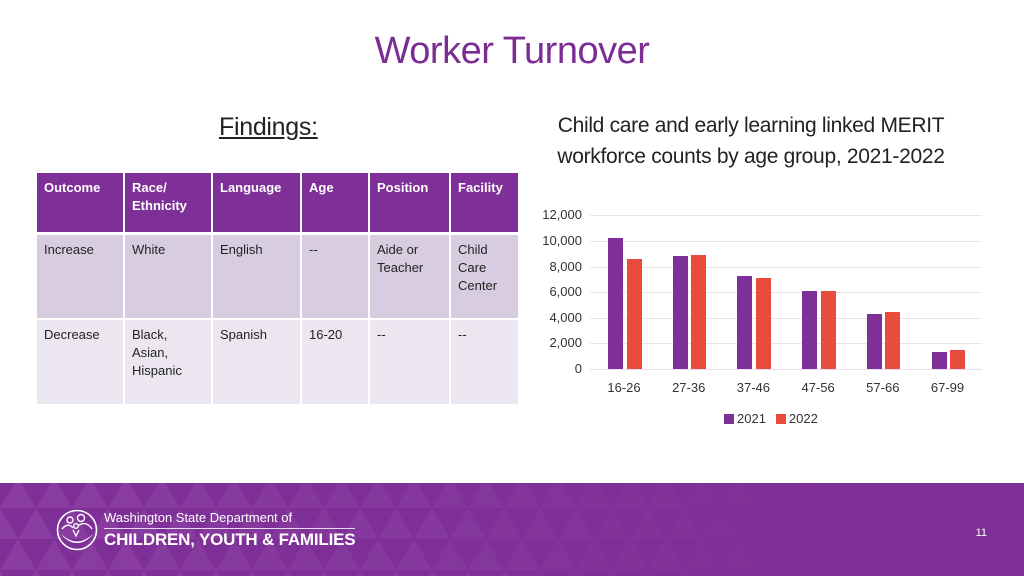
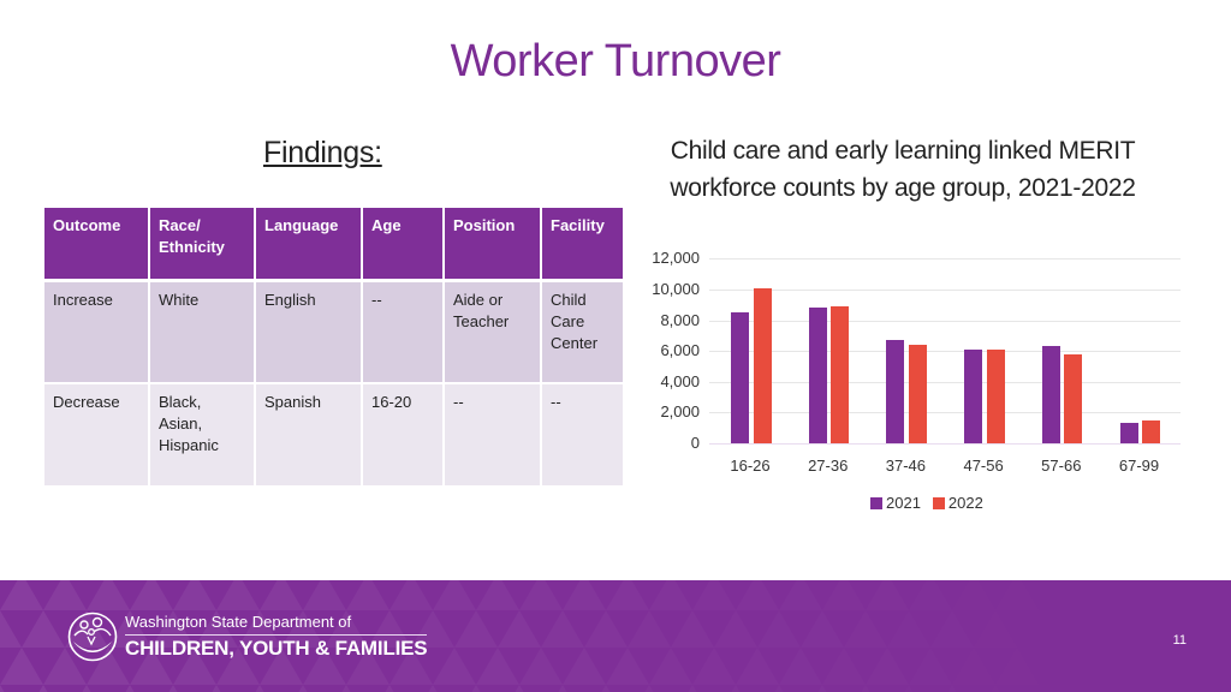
2021/16-26: 10200 -> 8500
2022/16-26: 8600 -> 10100
2021/37-46: 7300 -> 6700
2022/37-46: 7100 -> 6400
2021/57-66: 4300 -> 6300
2022/57-66: 4400 -> 5800
